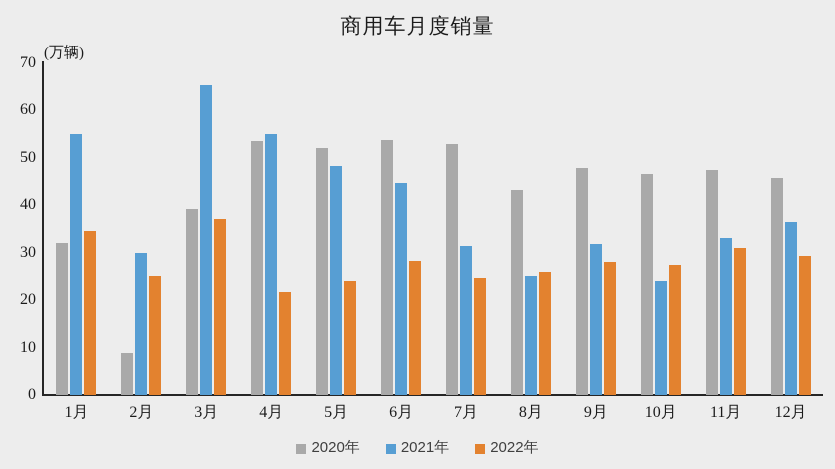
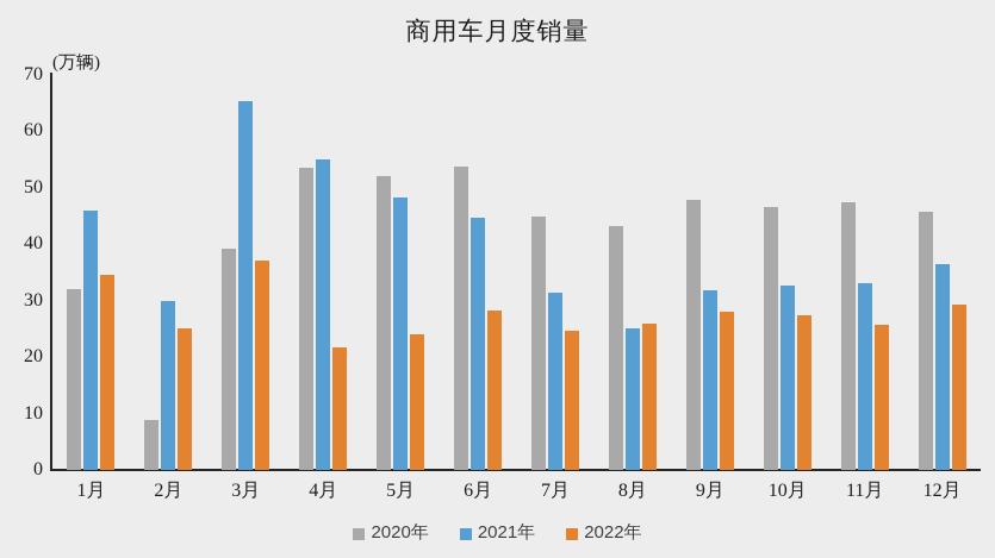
2021年/1月: 55 -> 46
2020年/7月: 53 -> 45
2021年/10月: 24 -> 33
2022年/11月: 31 -> 26
